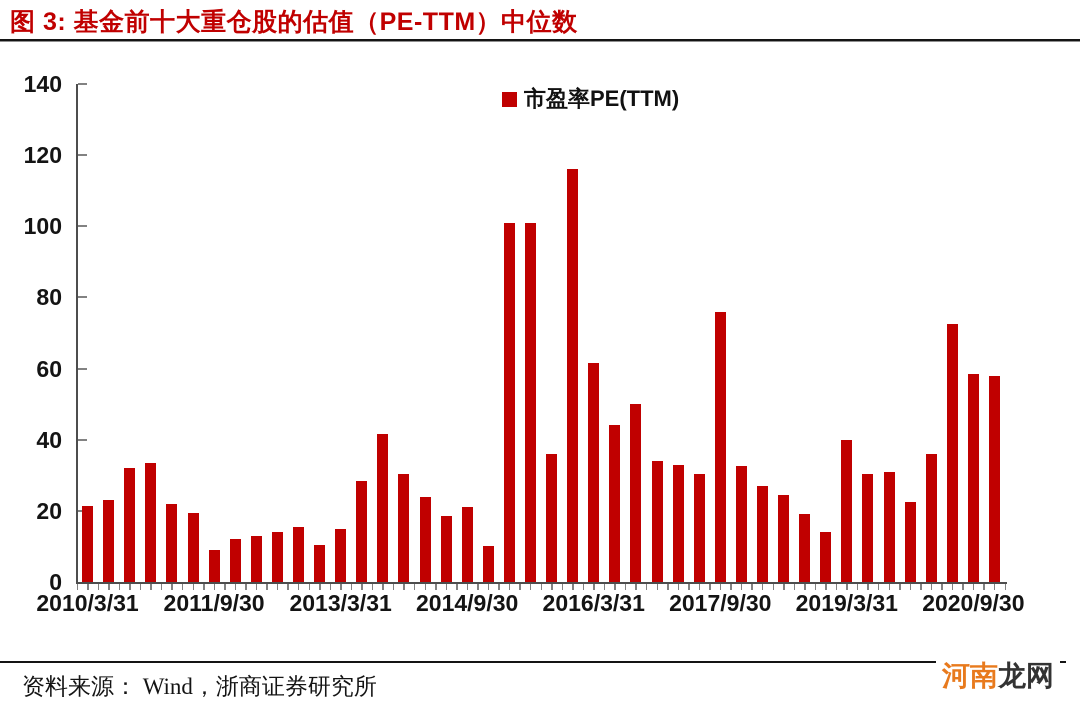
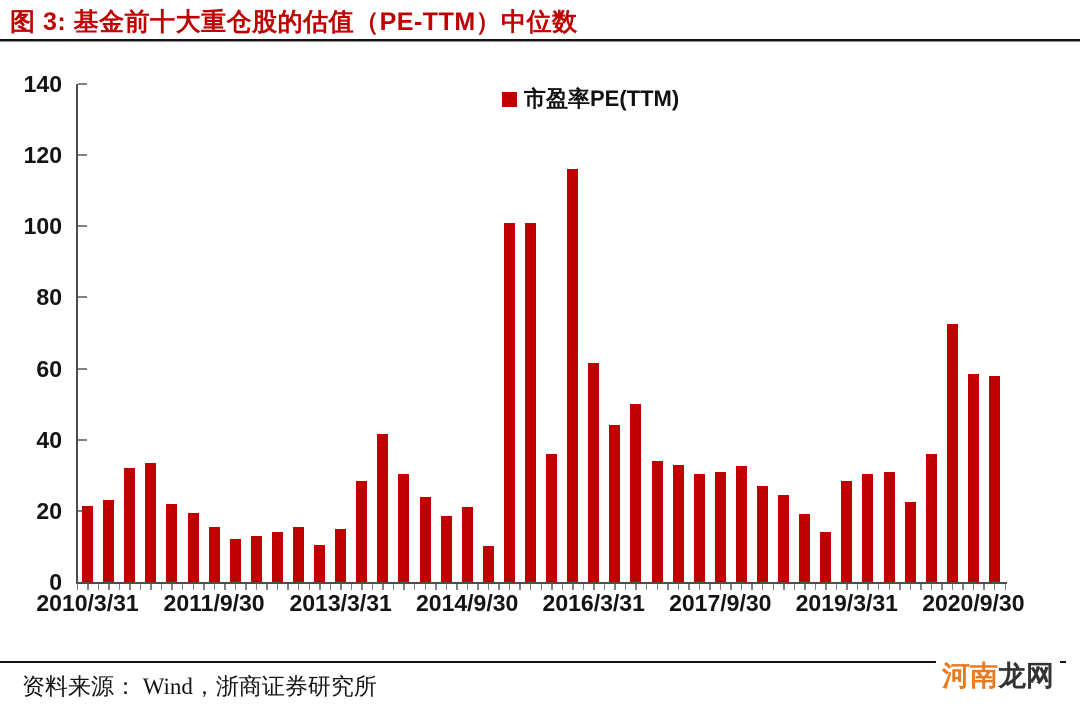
2011/9/30: 9 -> 16
2017/9/30: 76 -> 31
2019/3/31: 40 -> 28
